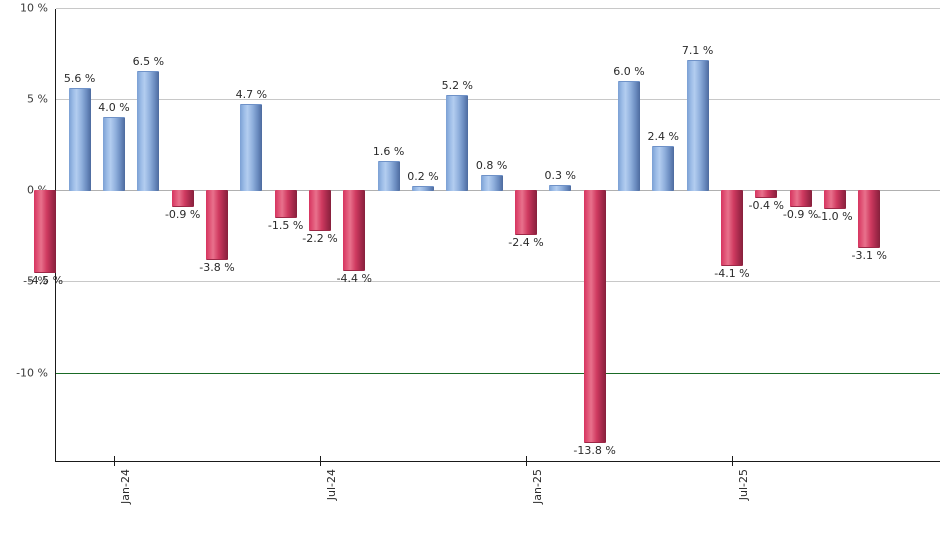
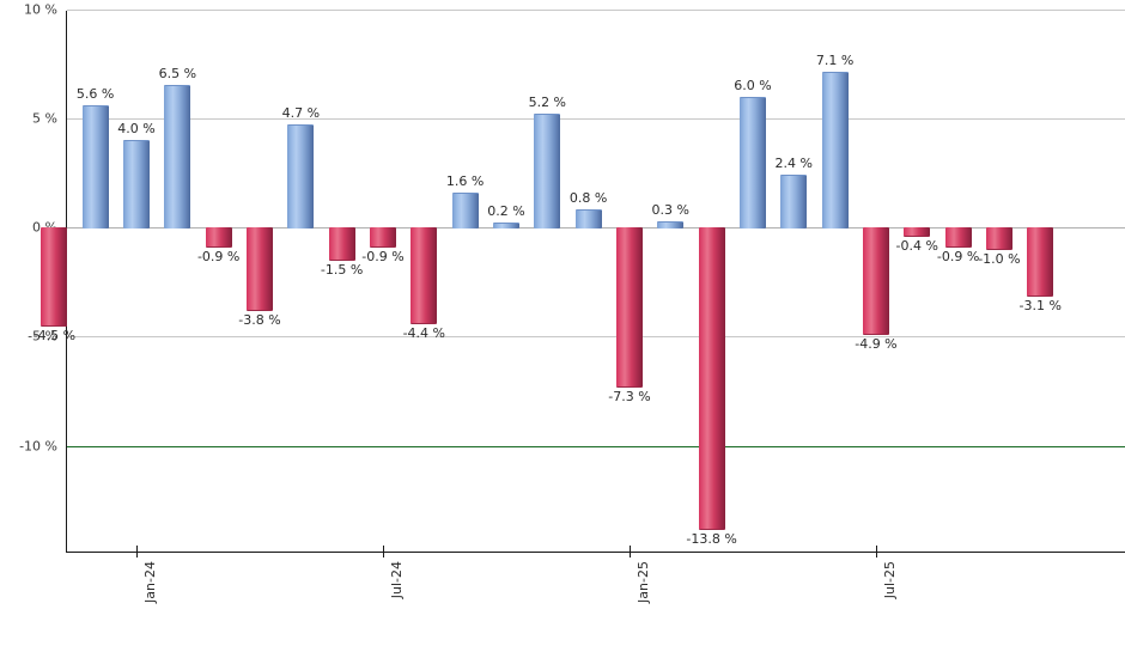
Jul-24: -2.2 -> -0.9
Jan-25: -2.4 -> -7.3
Jul-25: -4.1 -> -4.9
